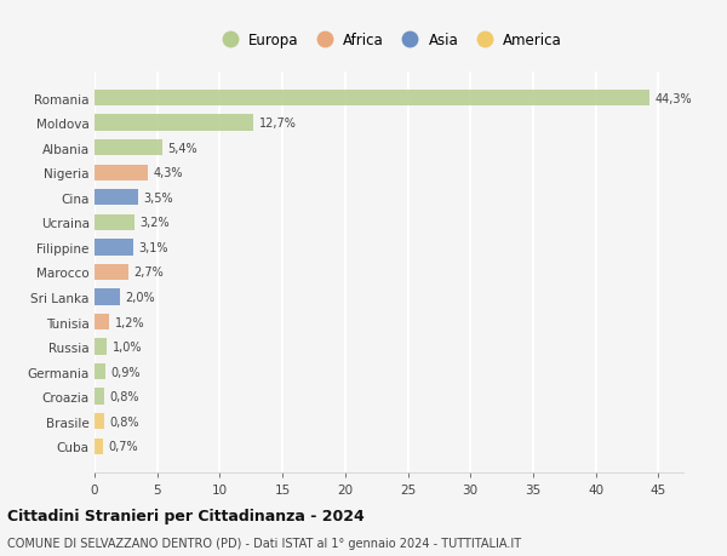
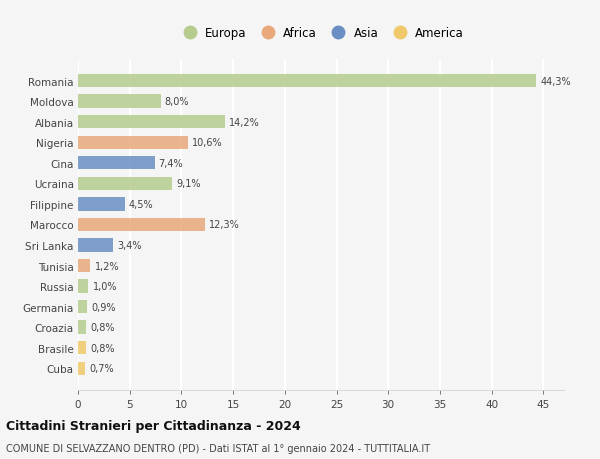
Moldova: 12,7% -> 8,0%
Albania: 5,4% -> 14,2%
Nigeria: 4,3% -> 10,6%
Cina: 3,5% -> 7,4%
Ucraina: 3,2% -> 9,1%
Filippine: 3,1% -> 4,5%
Marocco: 2,7% -> 12,3%
Sri Lanka: 2,0% -> 3,4%
